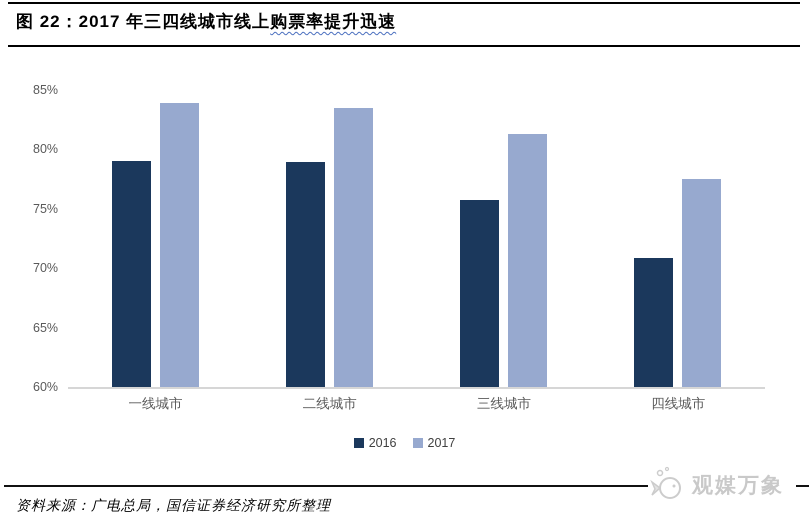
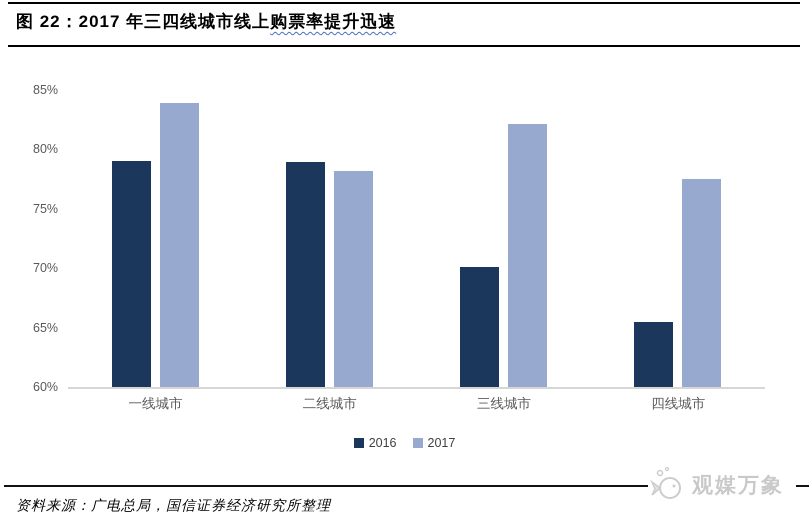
2017/二线城市: 83.5% -> 78.2%
2016/三线城市: 75.7% -> 70.1%
2017/三线城市: 81.3% -> 82.1%
2016/四线城市: 70.9% -> 65.5%
